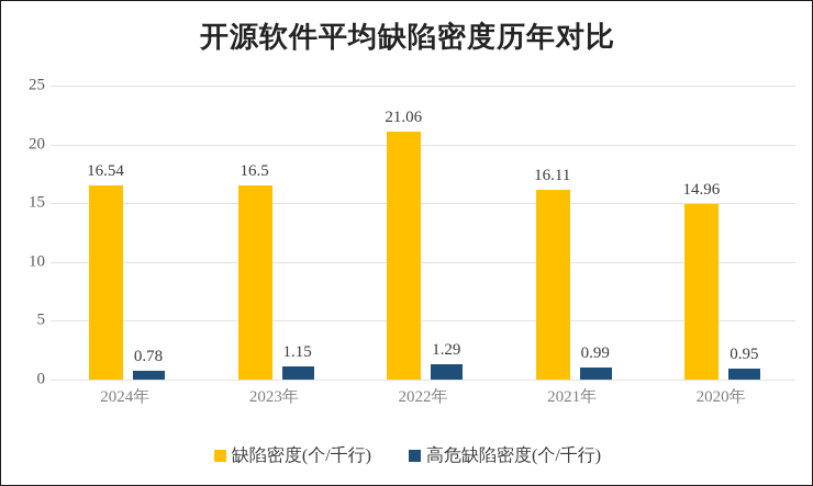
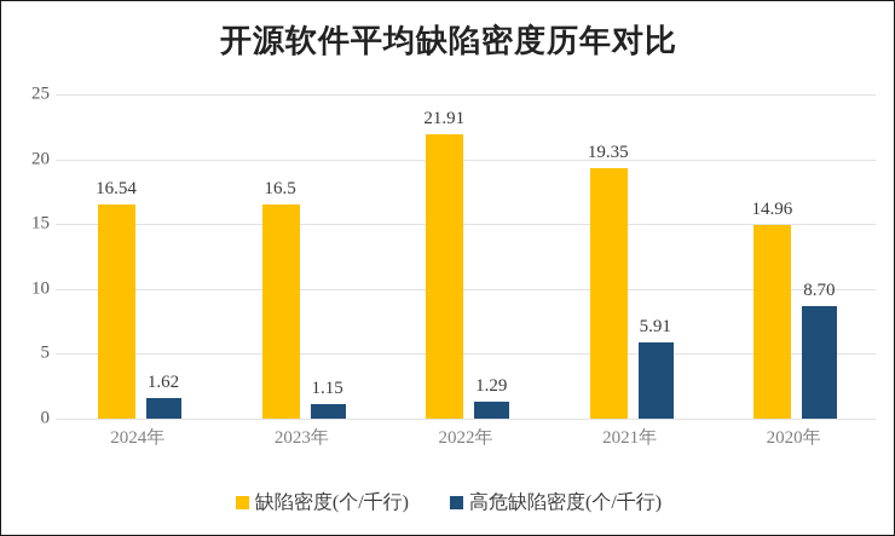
高危缺陷密度(个/千行)/2024年: 0.78 -> 1.62
缺陷密度(个/千行)/2022年: 21.06 -> 21.91
缺陷密度(个/千行)/2021年: 16.11 -> 19.35
高危缺陷密度(个/千行)/2021年: 0.99 -> 5.91
高危缺陷密度(个/千行)/2020年: 0.95 -> 8.70
